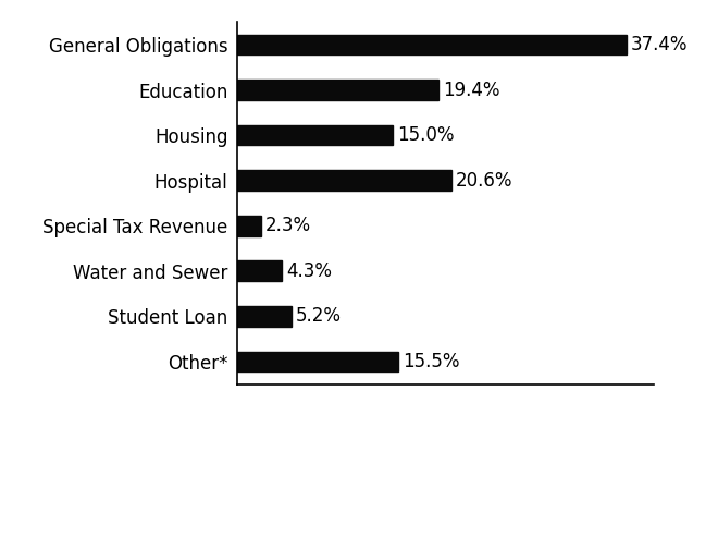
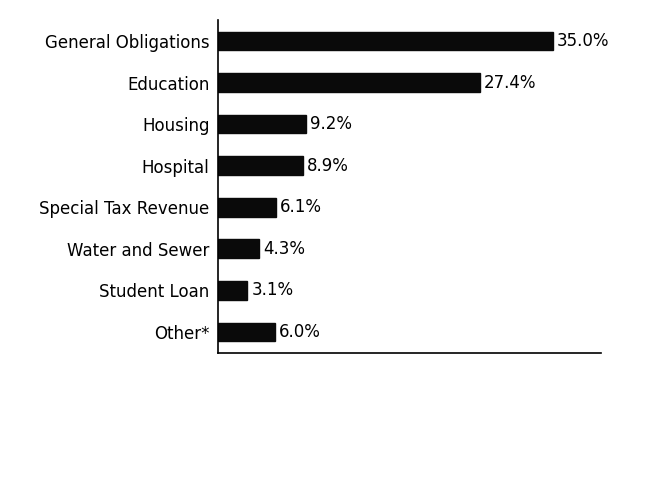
General Obligations: 37.4% -> 35.0%
Education: 19.4% -> 27.4%
Housing: 15.0% -> 9.2%
Hospital: 20.6% -> 8.9%
Special Tax Revenue: 2.3% -> 6.1%
Student Loan: 5.2% -> 3.1%
Other*: 15.5% -> 6.0%
